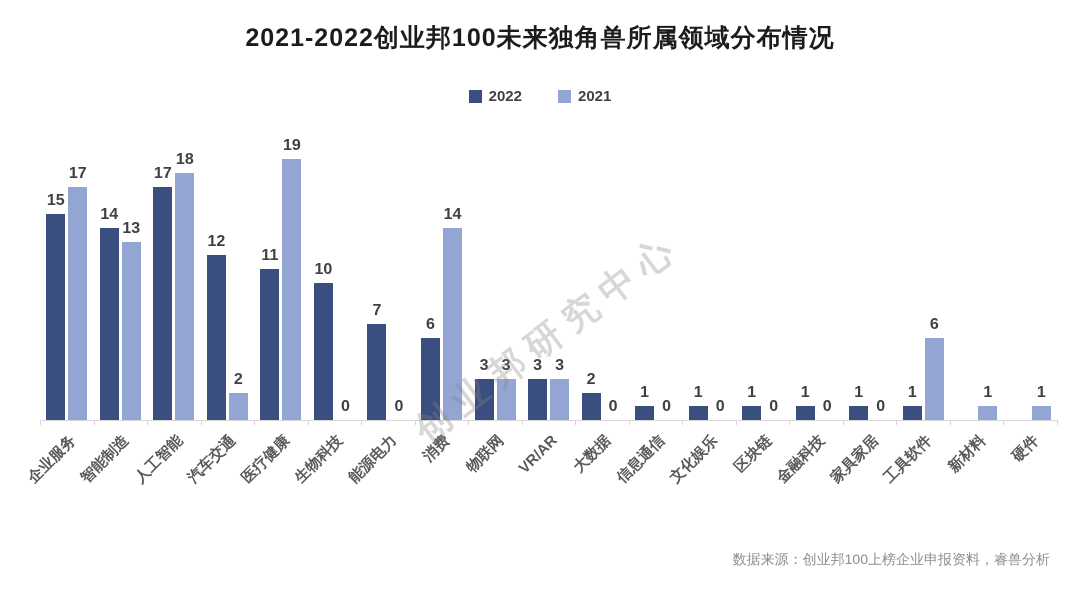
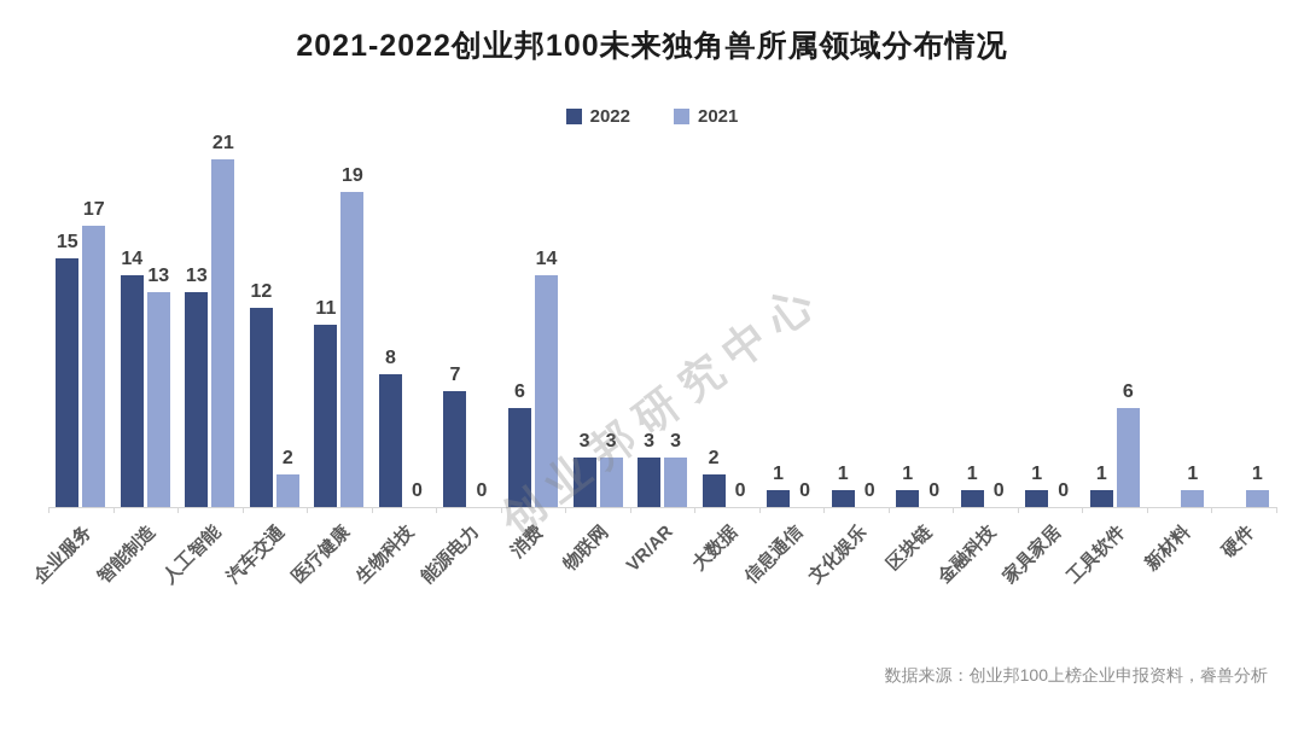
2022/人工智能: 17 -> 13
2021/人工智能: 18 -> 21
2022/生物科技: 10 -> 8
